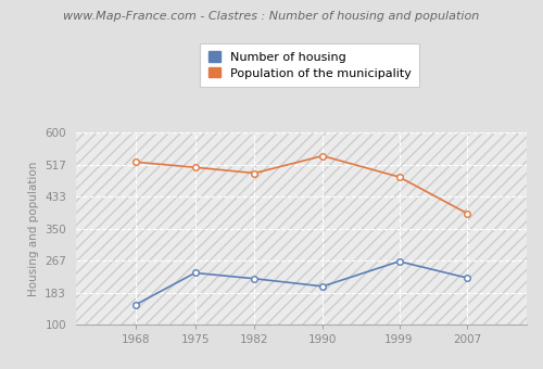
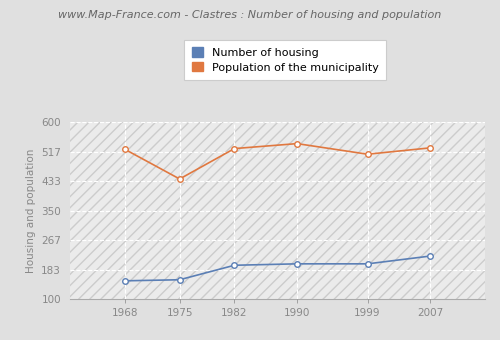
Number of housing/1975: 235 -> 155
Population of the municipality/1975: 510 -> 440
Number of housing/1982: 220 -> 196
Population of the municipality/1982: 495 -> 526
Number of housing/1999: 265 -> 200
Population of the municipality/1999: 485 -> 510
Population of the municipality/2007: 390 -> 528
